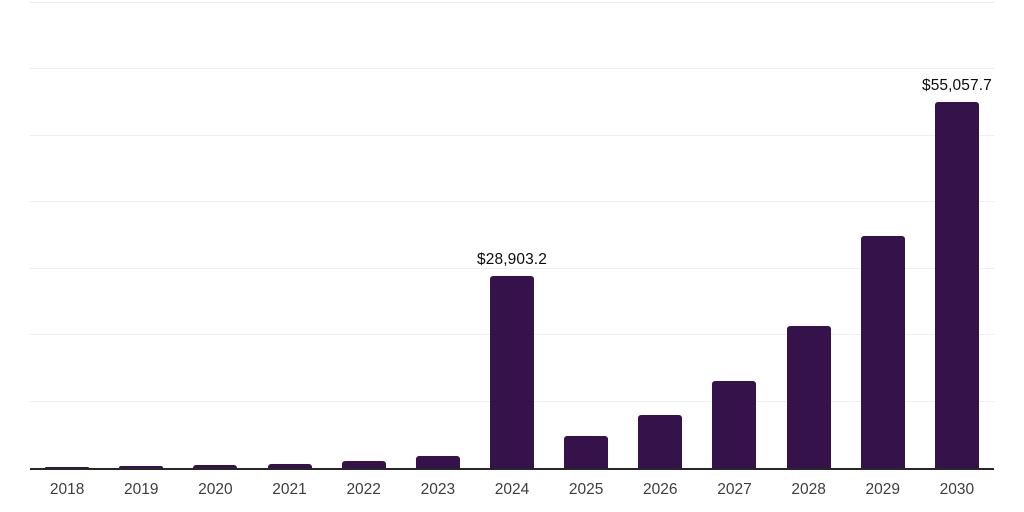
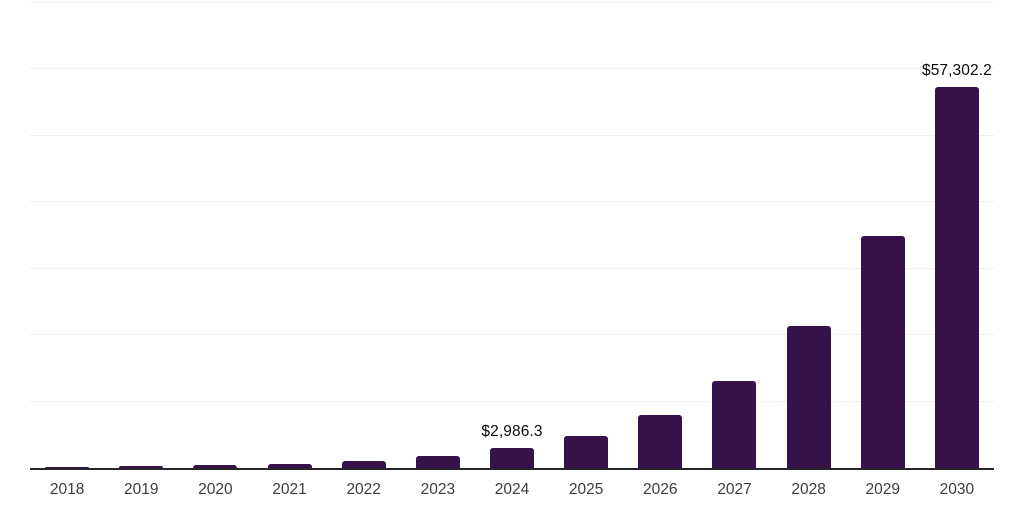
2024: $28,903.2 -> $2,986.3
2030: $55,057.7 -> $57,302.2
